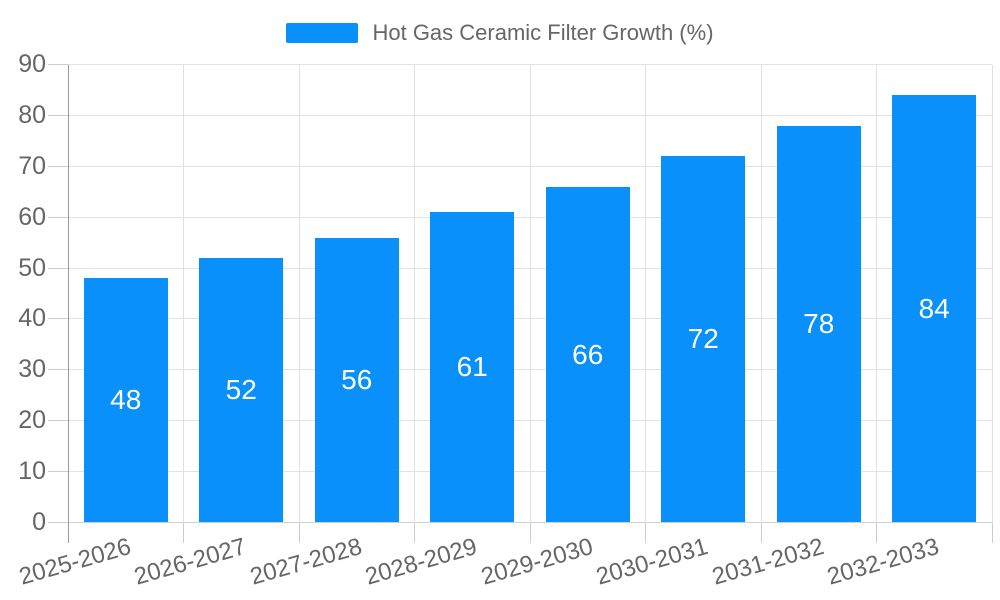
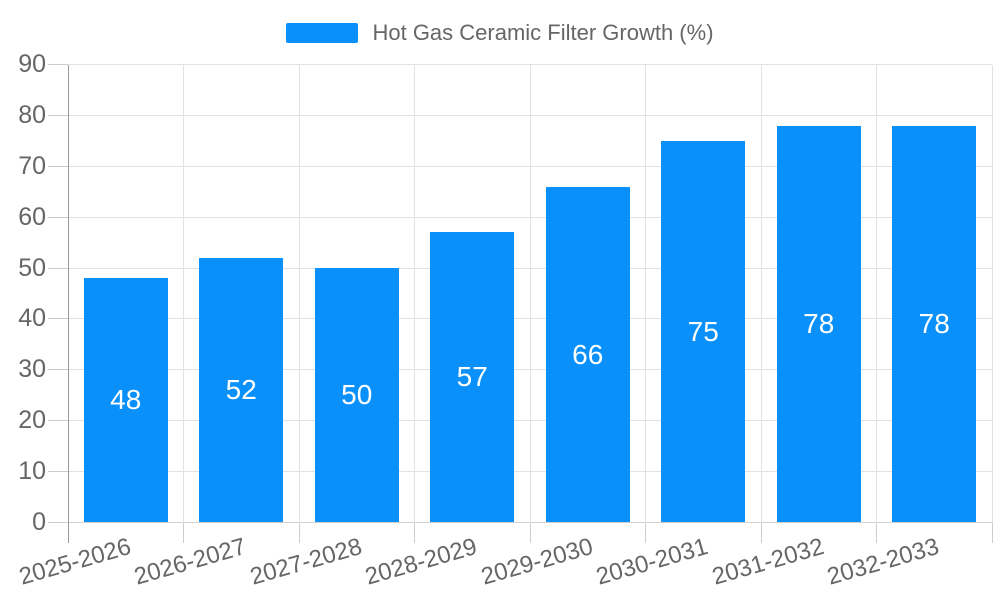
2027-2028: 56 -> 50
2028-2029: 61 -> 57
2030-2031: 72 -> 75
2032-2033: 84 -> 78
